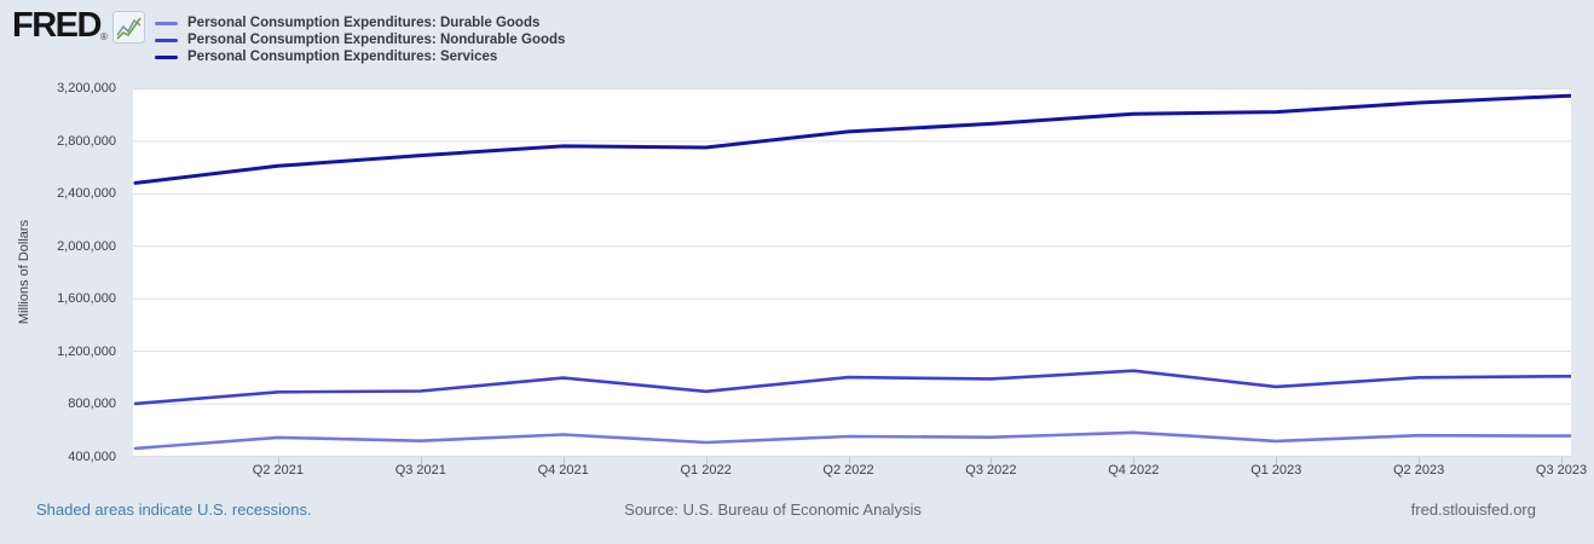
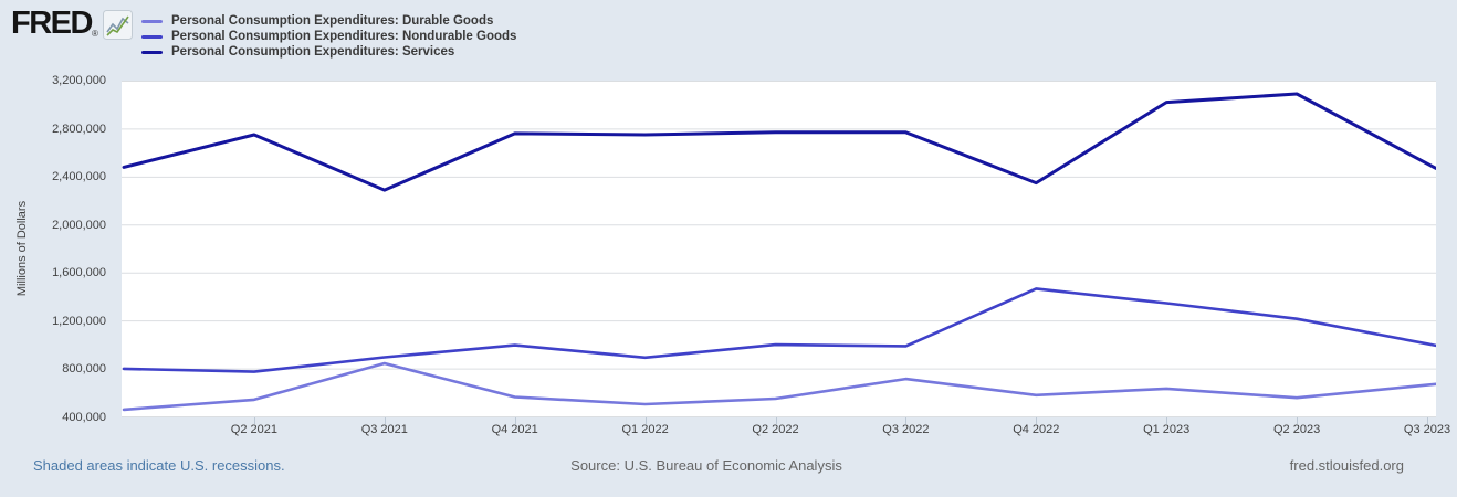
Personal Consumption Expenditures: Nondurable Goods/Q2 2021: 890000 -> 780000
Personal Consumption Expenditures: Services/Q2 2021: 2610000 -> 2750000
Personal Consumption Expenditures: Durable Goods/Q3 2021: 520000 -> 850000
Personal Consumption Expenditures: Services/Q3 2021: 2690000 -> 2290000
Personal Consumption Expenditures: Services/Q2 2022: 2870000 -> 2770000
Personal Consumption Expenditures: Durable Goods/Q3 2022: 550000 -> 720000
Personal Consumption Expenditures: Services/Q3 2022: 2930000 -> 2770000
Personal Consumption Expenditures: Nondurable Goods/Q4 2022: 1060000 -> 1470000
Personal Consumption Expenditures: Services/Q4 2022: 3000000 -> 2350000
Personal Consumption Expenditures: Durable Goods/Q1 2023: 520000 -> 640000
Personal Consumption Expenditures: Nondurable Goods/Q1 2023: 930000 -> 1350000
Personal Consumption Expenditures: Nondurable Goods/Q2 2023: 1000000 -> 1220000
Personal Consumption Expenditures: Durable Goods/Q3 2023: 560000 -> 670000
Personal Consumption Expenditures: Services/Q3 2023: 3140000 -> 2510000
